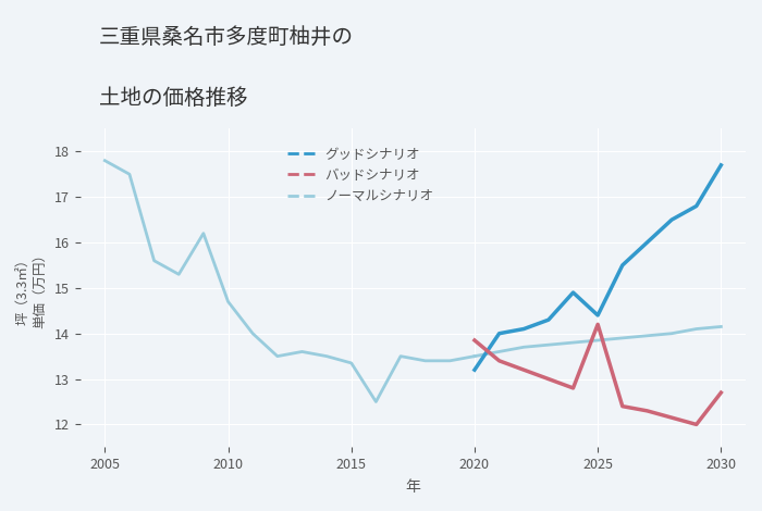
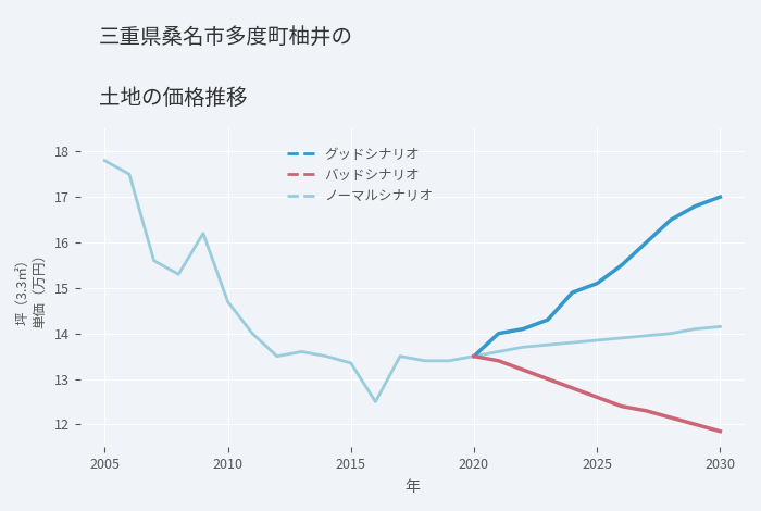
グッドシナリオ/2020: 13.2 -> 13.5
バッドシナリオ/2020: 13.85 -> 13.50
グッドシナリオ/2025: 14.4 -> 15.1
バッドシナリオ/2025: 14.20 -> 12.60
グッドシナリオ/2030: 17.7 -> 17.0
バッドシナリオ/2030: 12.70 -> 11.85
